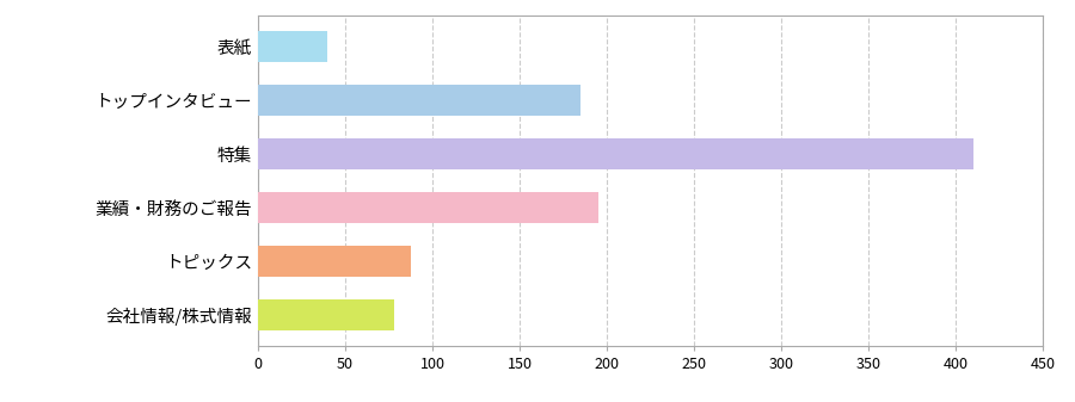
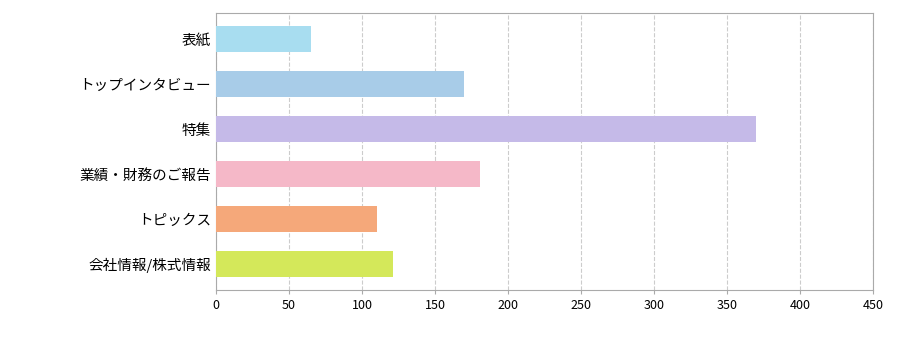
表紙: 40 -> 65
トップインタビュー: 185 -> 170
特集: 410 -> 370
業績・財務のご報告: 195 -> 181
トピックス: 88 -> 110
会社情報/株式情報: 78 -> 121
